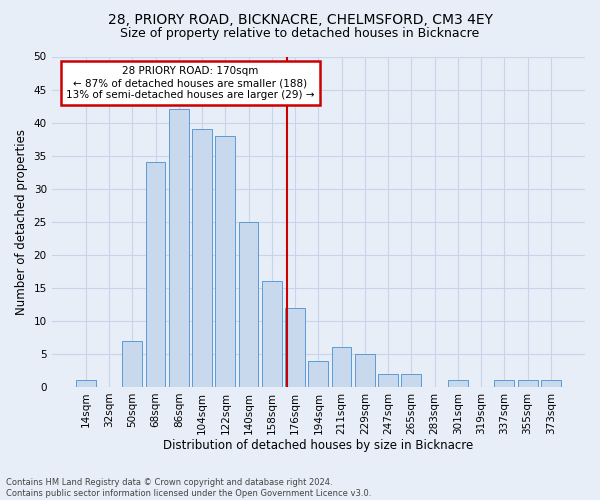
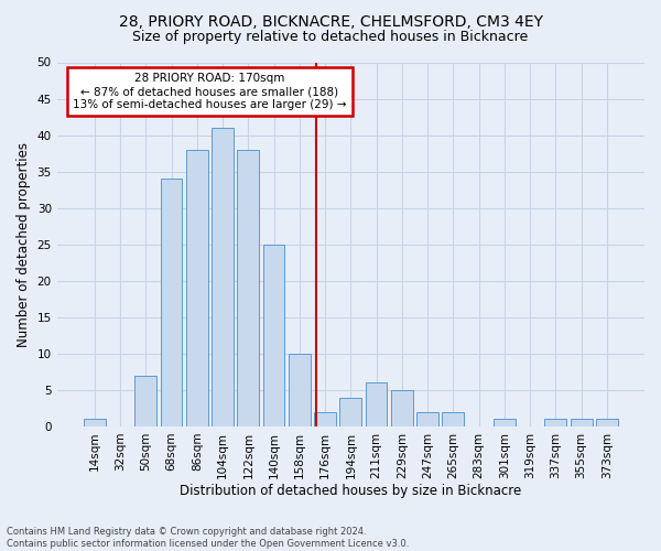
86sqm: 42 -> 38
104sqm: 39 -> 41
158sqm: 16 -> 10
176sqm: 12 -> 2
